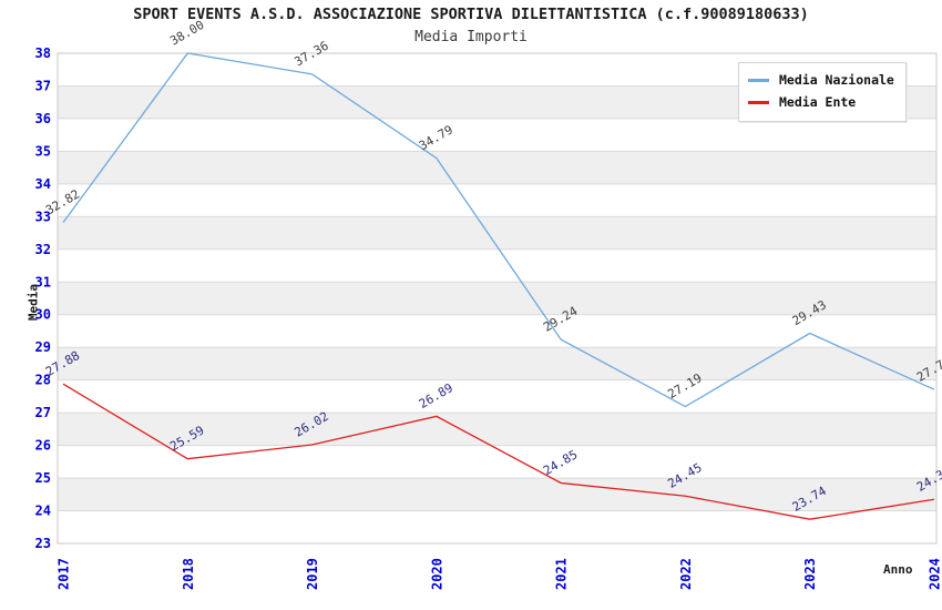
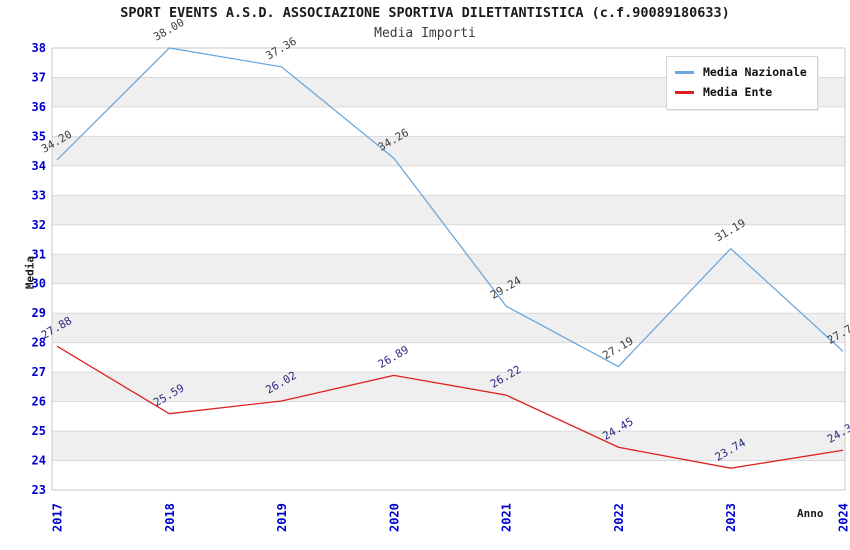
Media Nazionale/2017: 32.82 -> 34.20
Media Nazionale/2020: 34.79 -> 34.26
Media Ente/2021: 24.85 -> 26.22
Media Nazionale/2023: 29.43 -> 31.19
